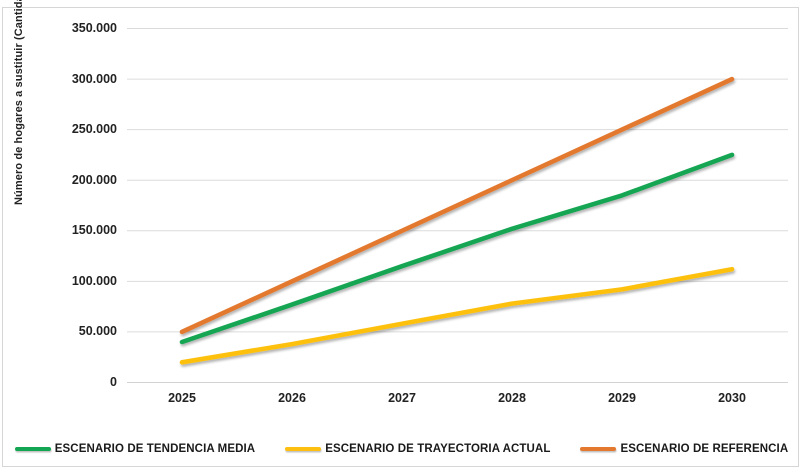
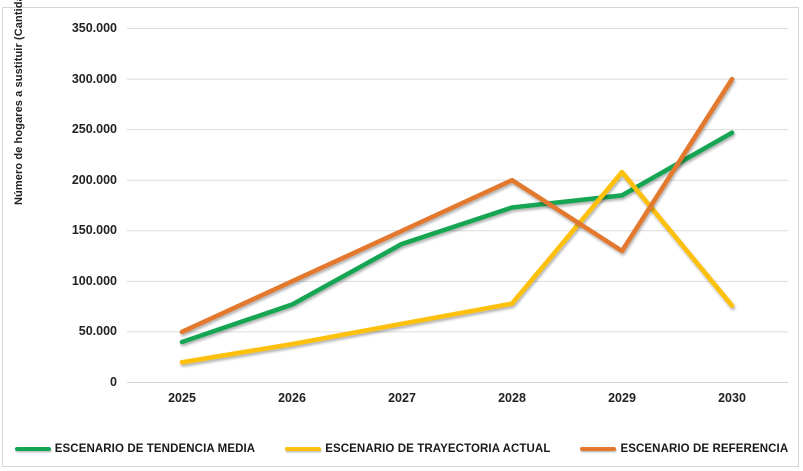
ESCENARIO DE TENDENCIA MEDIA/2027: 115000 -> 137000
ESCENARIO DE TENDENCIA MEDIA/2028: 152000 -> 173000
ESCENARIO DE TRAYECTORIA ACTUAL/2029: 92000 -> 208000
ESCENARIO DE REFERENCIA/2029: 250000 -> 130000
ESCENARIO DE TENDENCIA MEDIA/2030: 225000 -> 247000
ESCENARIO DE TRAYECTORIA ACTUAL/2030: 112000 -> 76000
